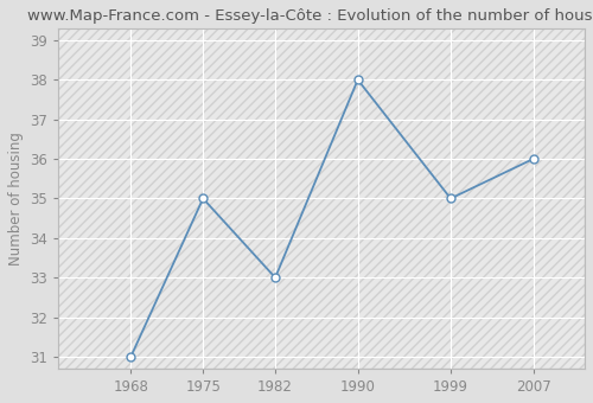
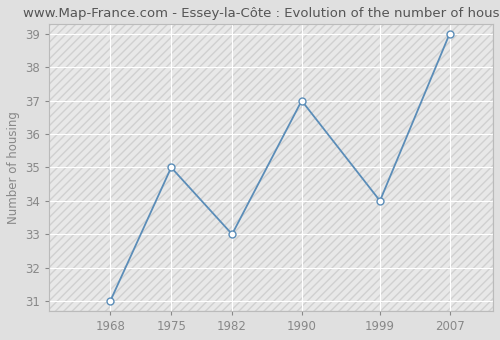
1990: 38 -> 37
1999: 35 -> 34
2007: 36 -> 39
